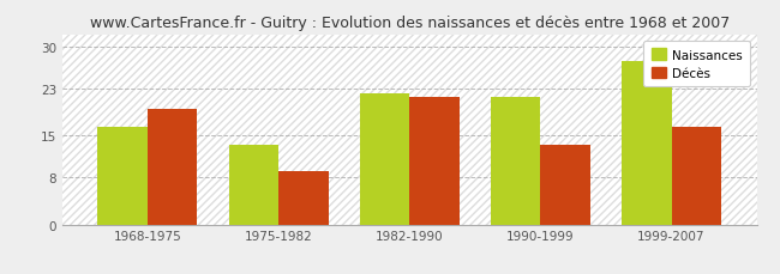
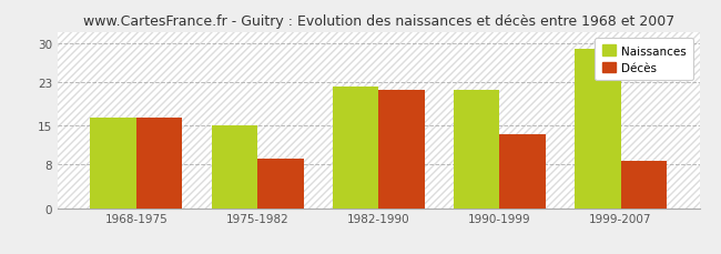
Décès/1968-1975: 19.5 -> 16.5
Naissances/1975-1982: 13.5 -> 15.0
Naissances/1999-2007: 27.5 -> 29.0
Décès/1999-2007: 16.5 -> 8.5
